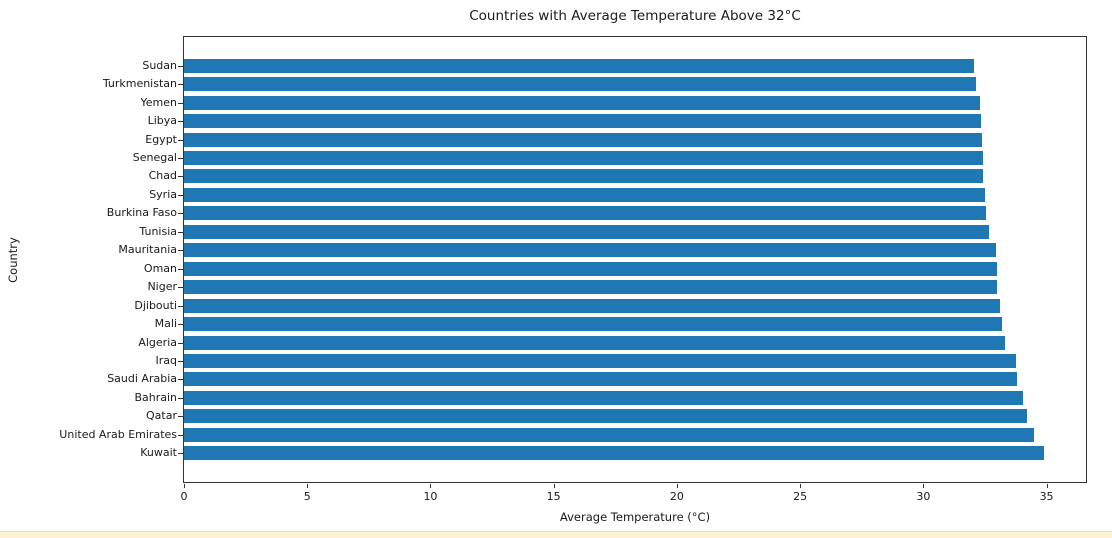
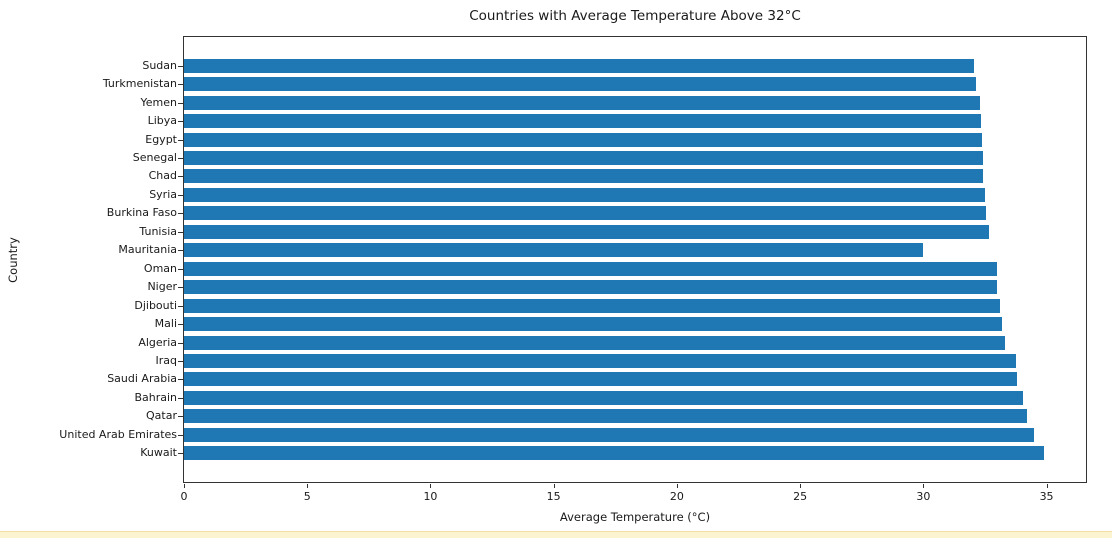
Mauritania: 33.0 -> 30.0
